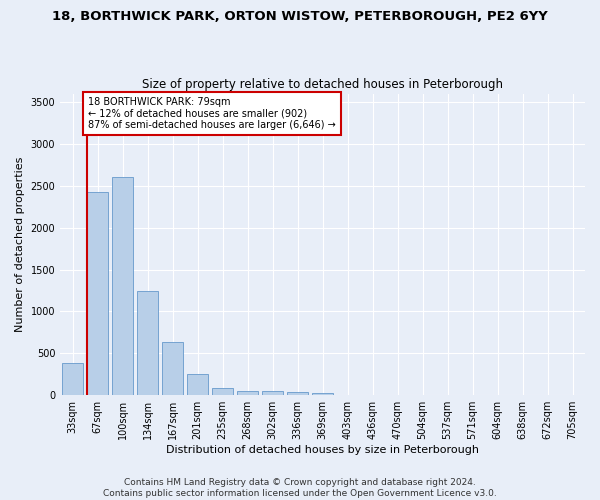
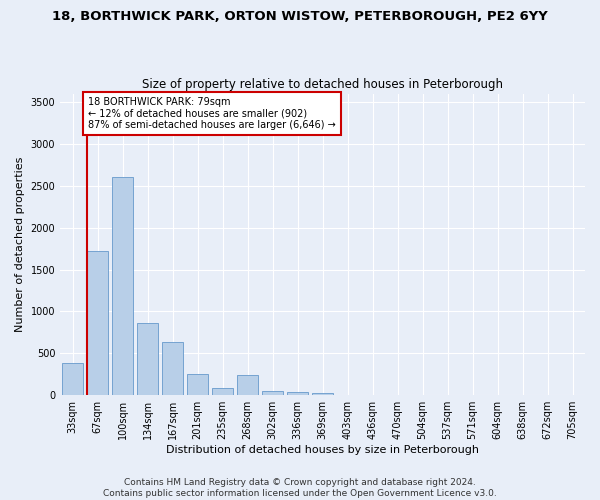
67sqm: 2420 -> 1720
134sqm: 1240 -> 860
268sqm: 60 -> 240
